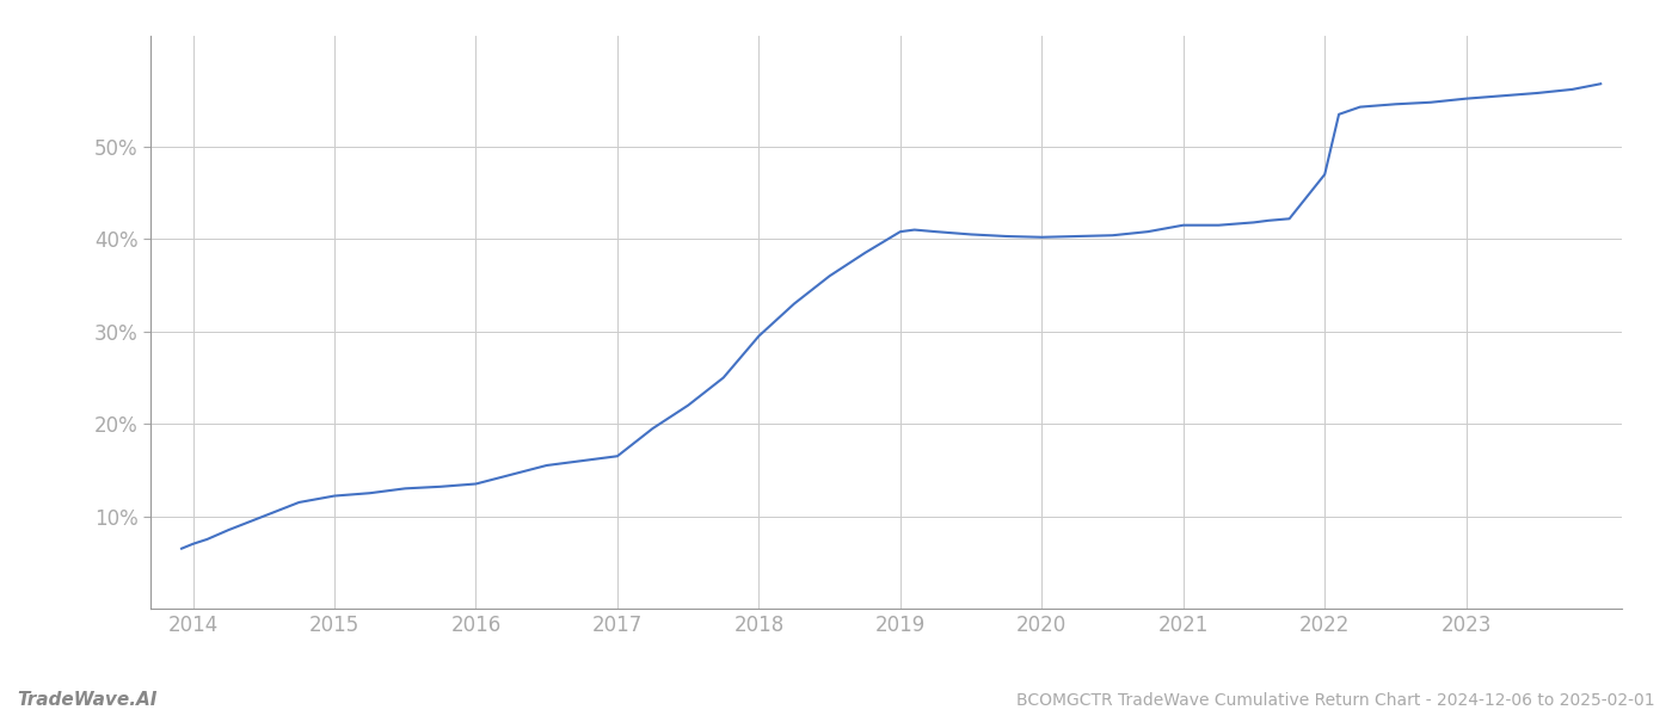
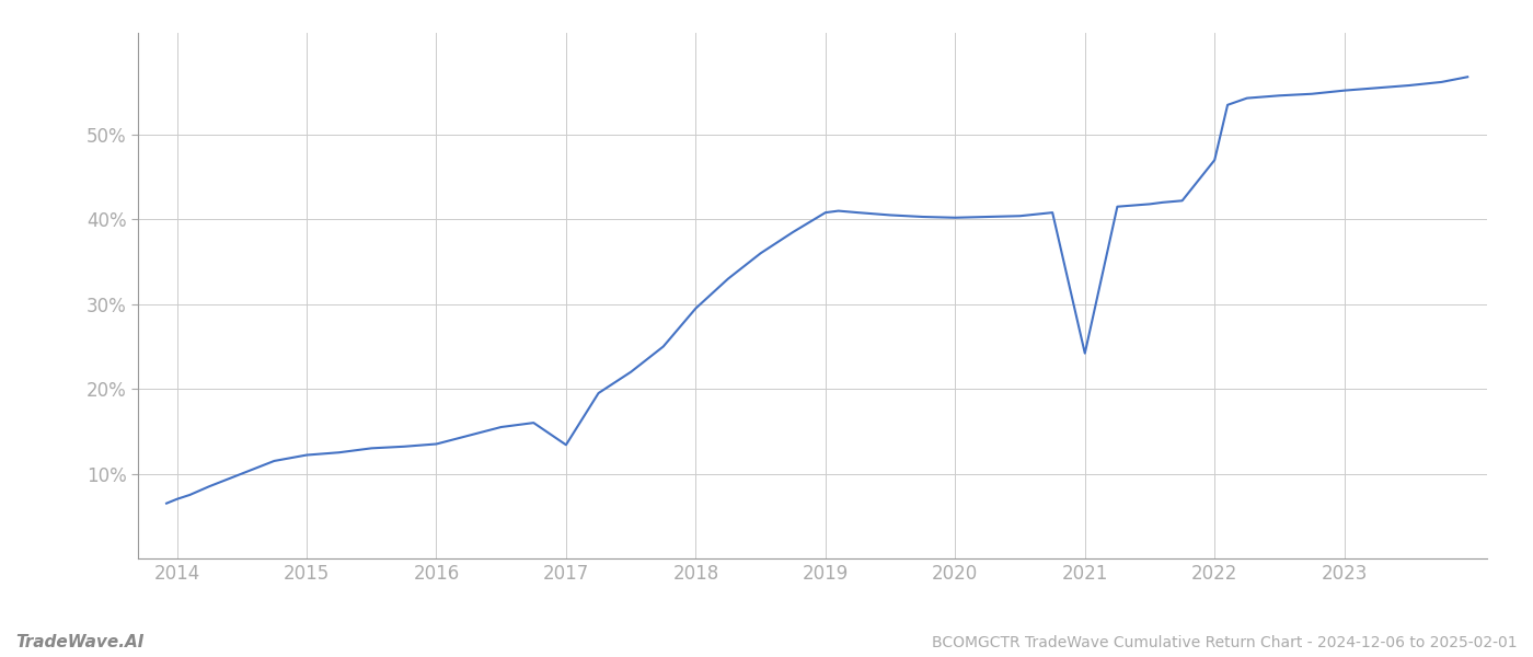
2017: 16.5% -> 13.4%
2021: 41.5% -> 24.2%
